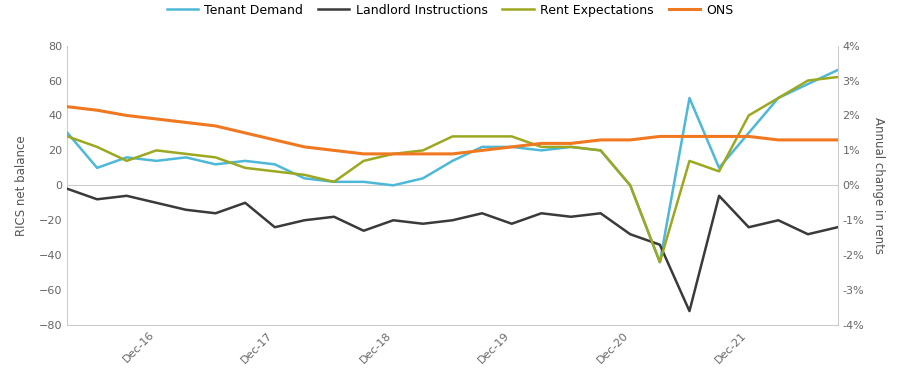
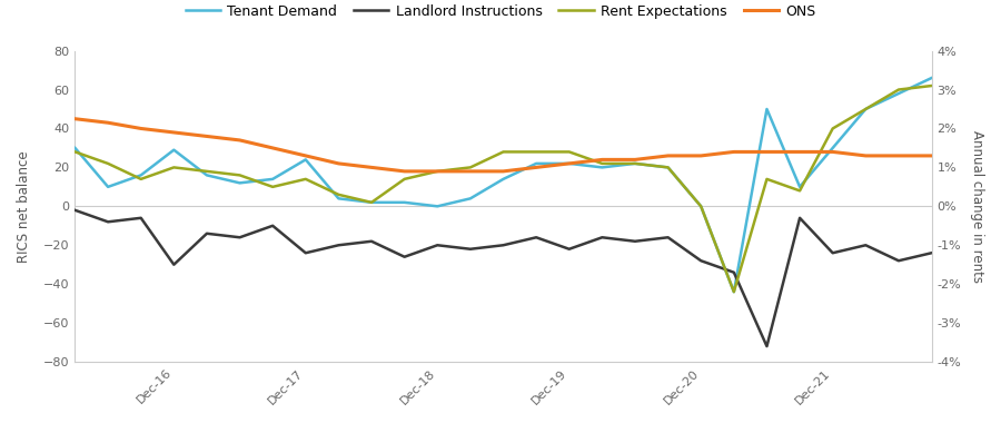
Tenant Demand/Dec-16: 14 -> 29
Landlord Instructions/Dec-16: -10 -> -30
Tenant Demand/Dec-17: 12 -> 24
Rent Expectations/Dec-17: 8 -> 14
